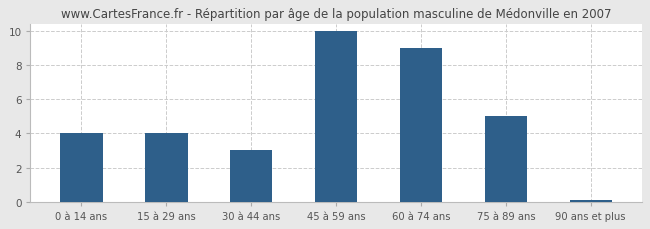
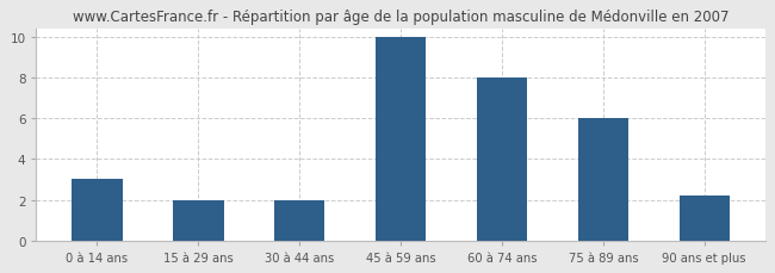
0 à 14 ans: 4.0 -> 3.0
15 à 29 ans: 4.0 -> 2.0
30 à 44 ans: 3.0 -> 2.0
60 à 74 ans: 9.0 -> 8.0
75 à 89 ans: 5.0 -> 6.0
90 ans et plus: 0.1 -> 2.2
